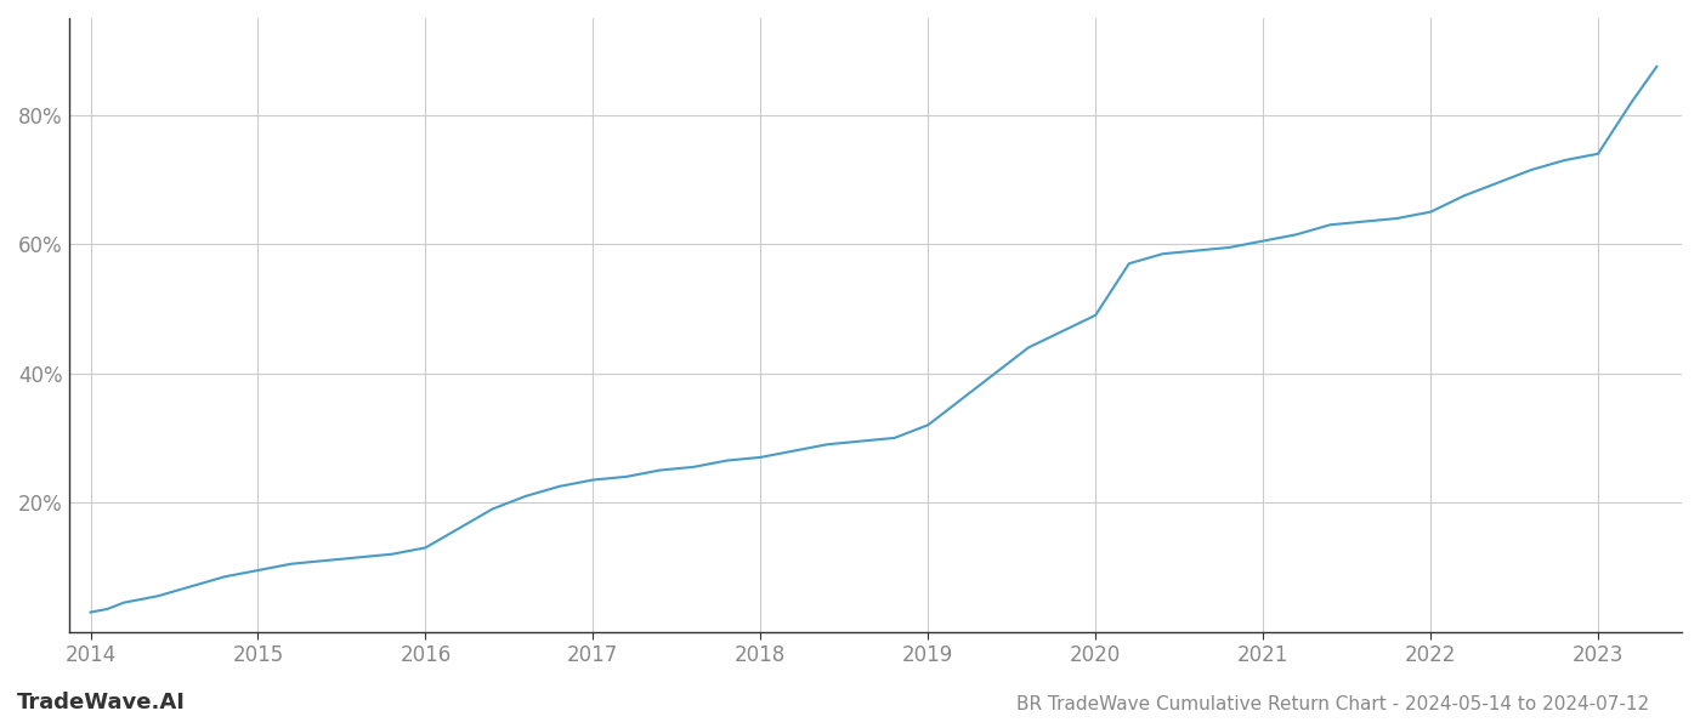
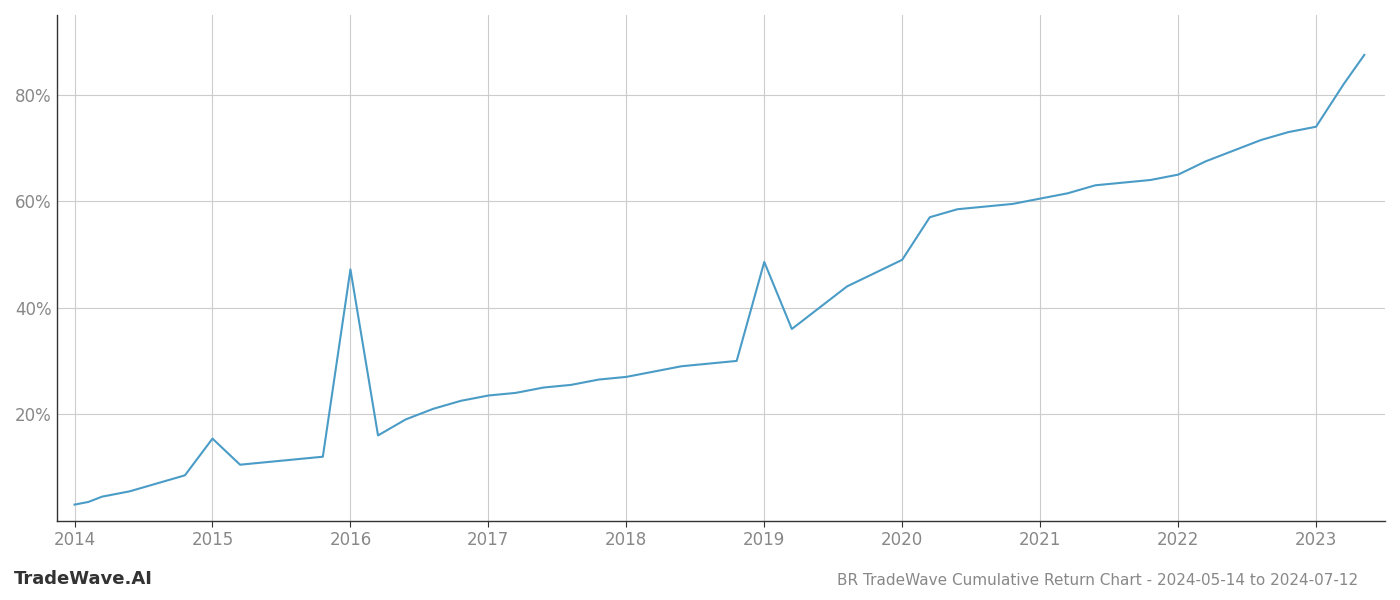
2015: 9.5% -> 15.4%
2016: 13.0% -> 47.2%
2019: 32.0% -> 48.6%
